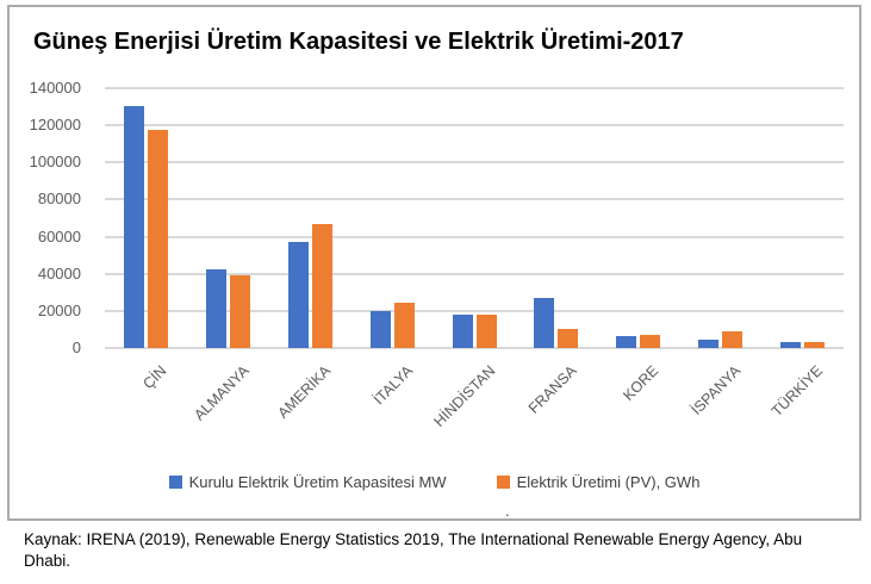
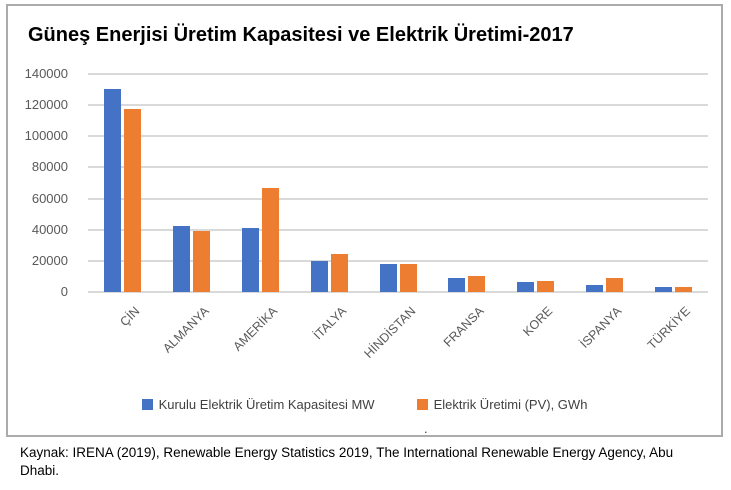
Kurulu Elektrik Üretim Kapasitesi MW/AMERİKA: 57000 -> 41000
Kurulu Elektrik Üretim Kapasitesi MW/FRANSA: 27000 -> 9000
